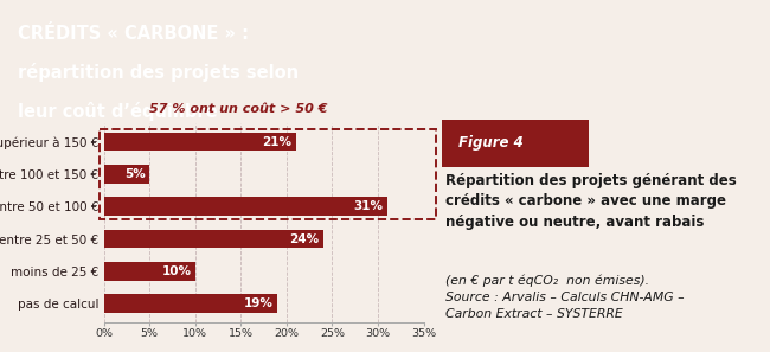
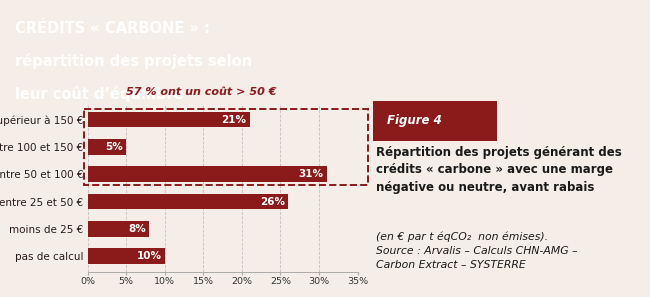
entre 25 et 50 €: 24% -> 26%
moins de 25 €: 10% -> 8%
pas de calcul: 19% -> 10%
